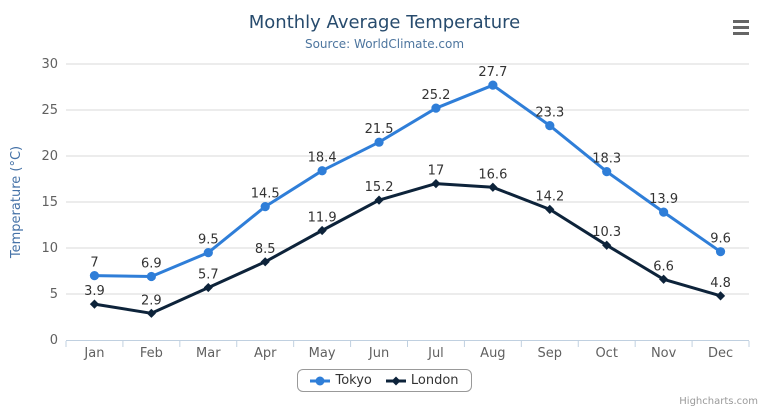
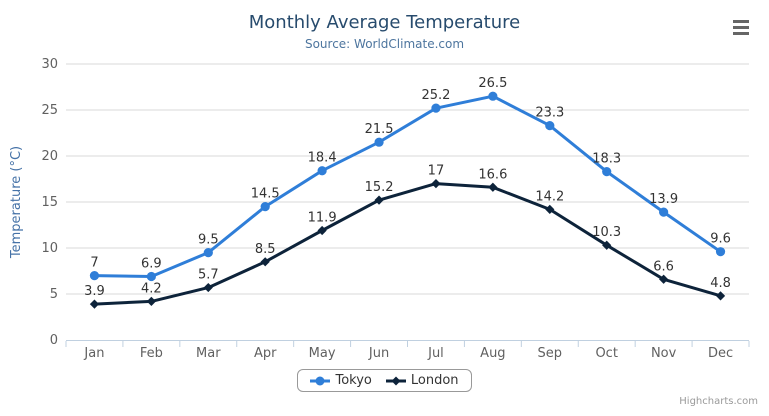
London/Feb: 2.9 -> 4.2
Tokyo/Aug: 27.7 -> 26.5
